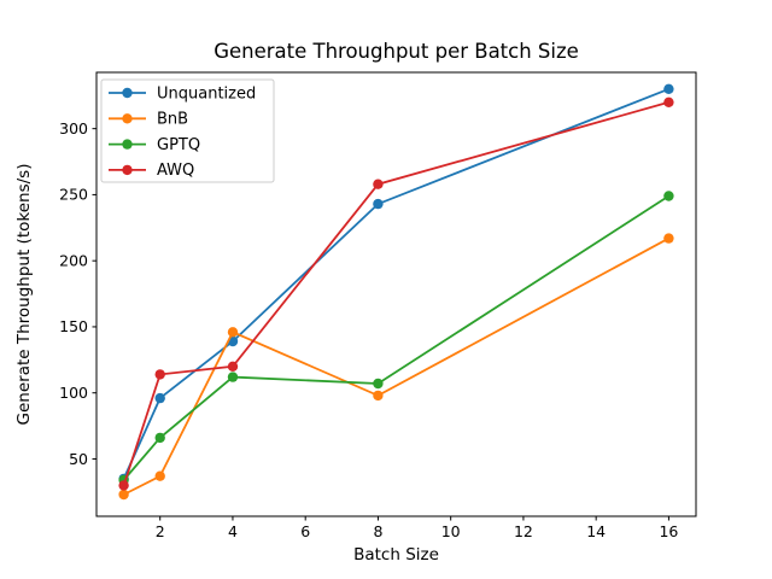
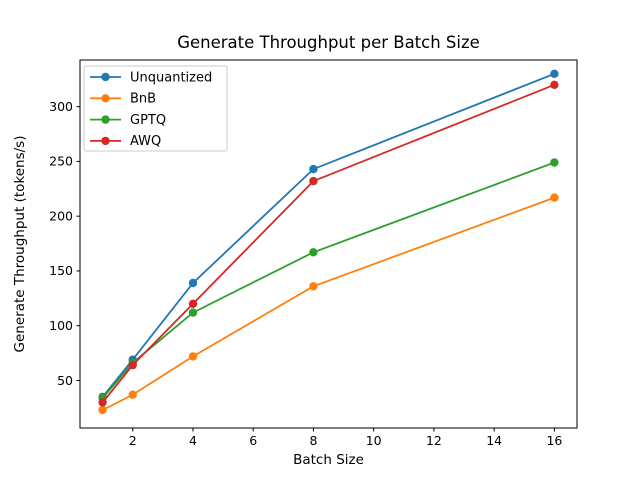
Unquantized/2: 96 -> 69
AWQ/2: 114 -> 64
BnB/4: 146 -> 72
BnB/8: 98 -> 136
GPTQ/8: 107 -> 167
AWQ/8: 258 -> 232
